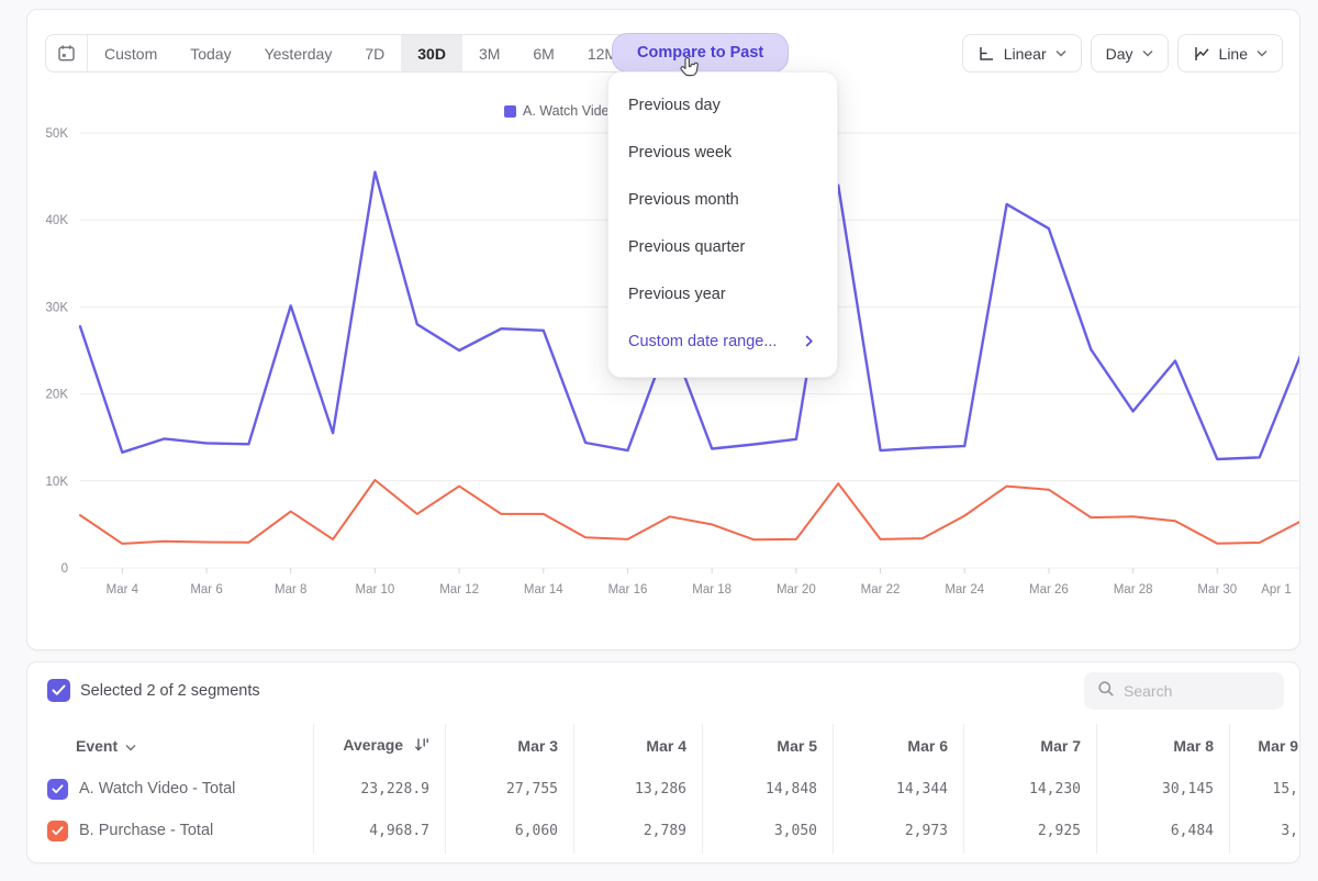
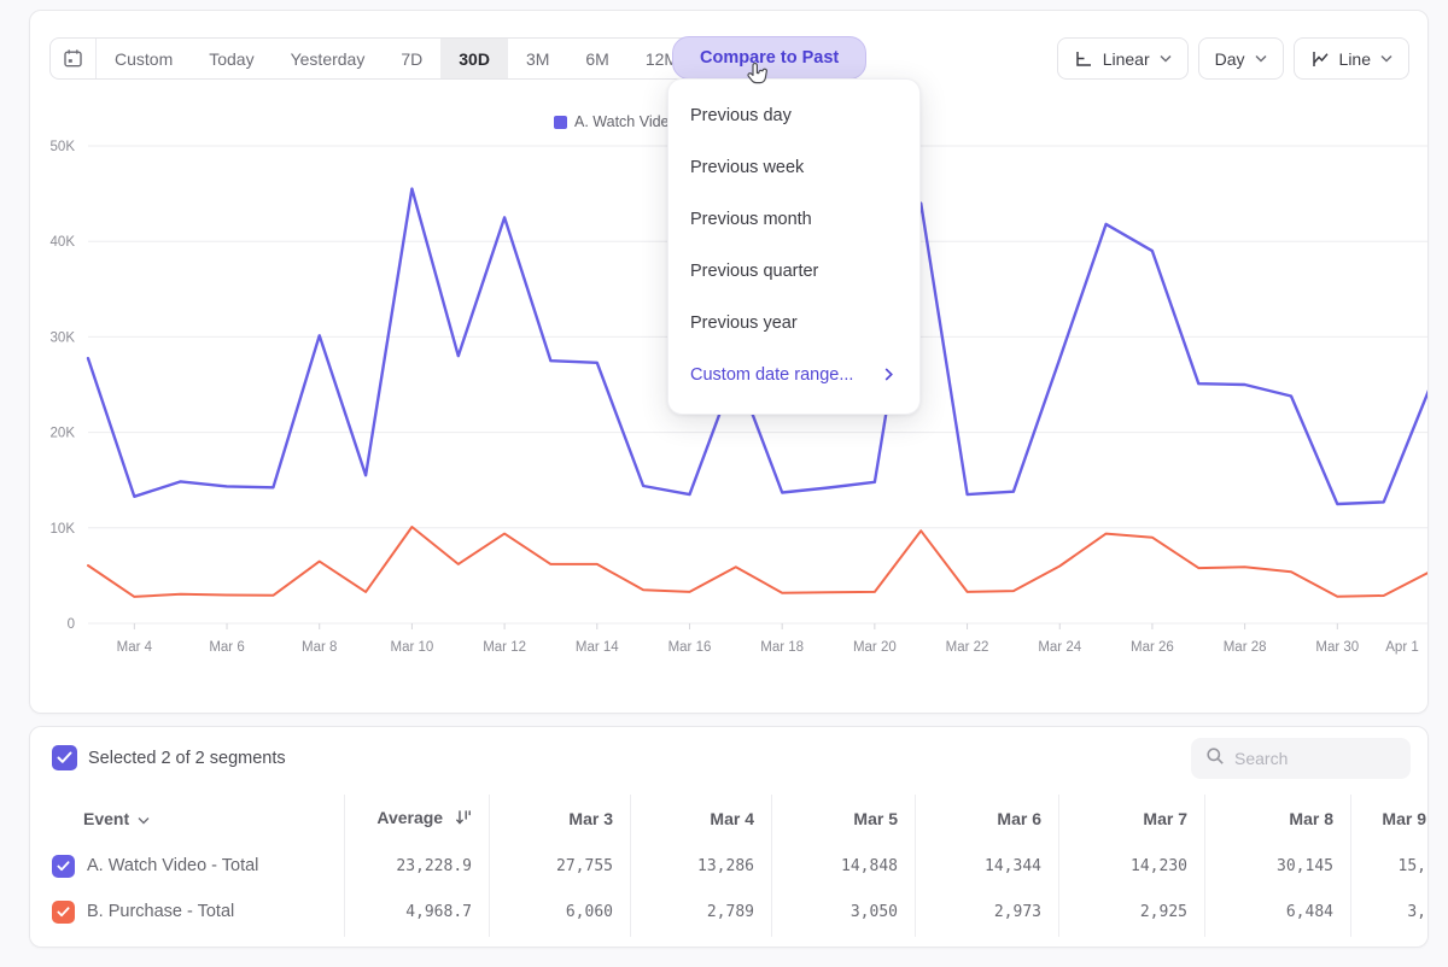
A. Watch Video - Total/Mar 12: 25K -> 42K
B. Purchase - Total/Mar 18: 5K -> 3K
A. Watch Video - Total/Mar 24: 14K -> 28K
A. Watch Video - Total/Mar 28: 18K -> 25K
